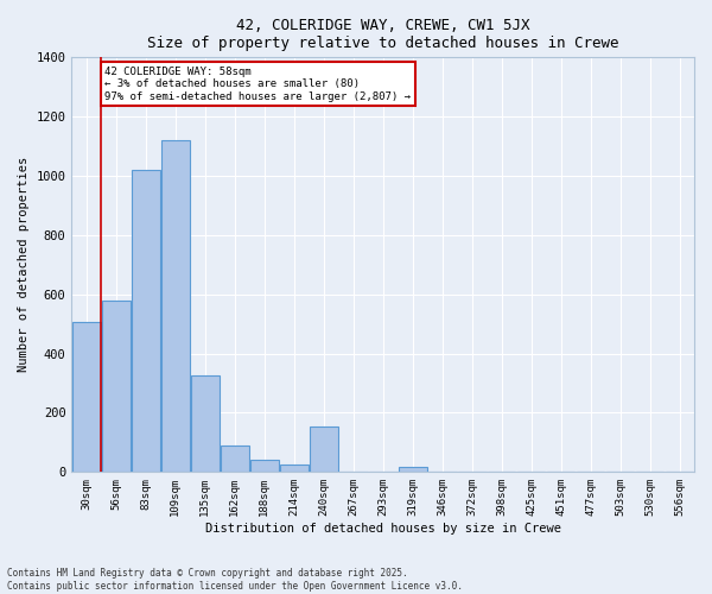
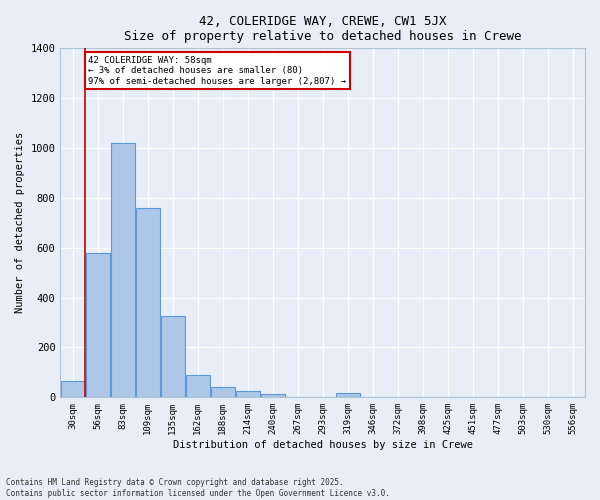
30sqm: 505 -> 65
109sqm: 1120 -> 760
240sqm: 155 -> 14
